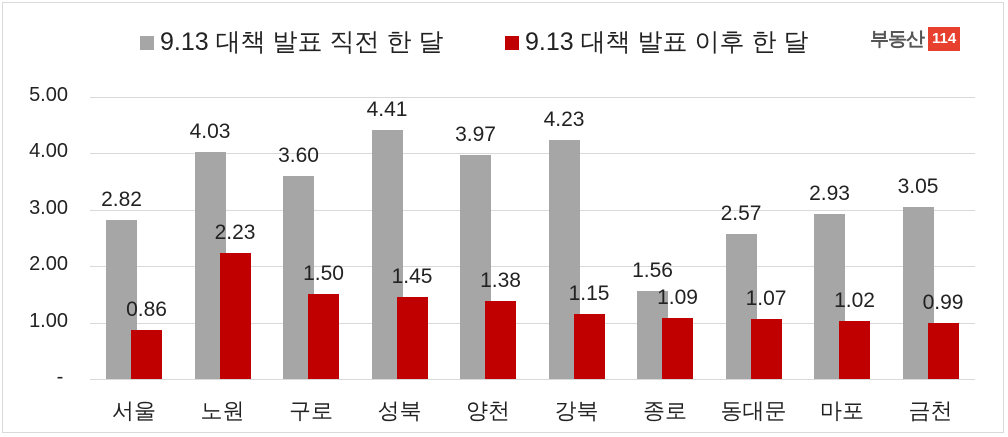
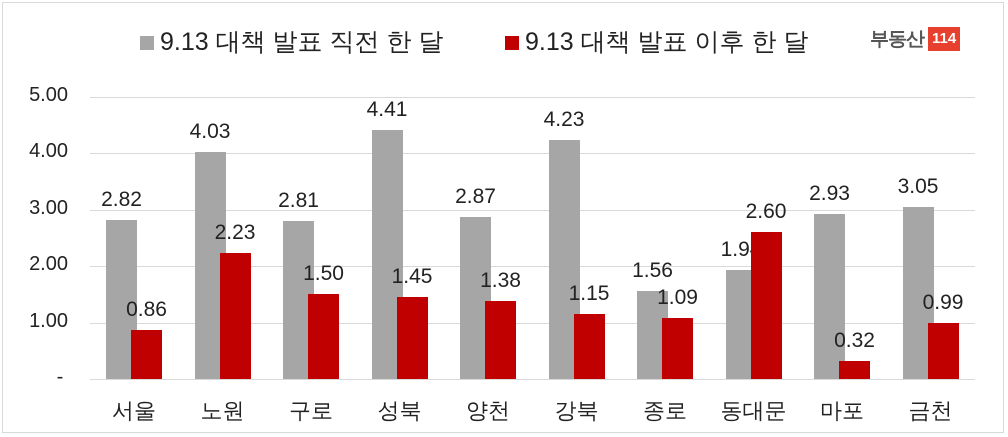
9.13 대책 발표 직전 한 달/구로: 3.60 -> 2.81
9.13 대책 발표 직전 한 달/양천: 3.97 -> 2.87
9.13 대책 발표 직전 한 달/동대문: 2.57 -> 1.94
9.13 대책 발표 이후 한 달/동대문: 1.07 -> 2.60
9.13 대책 발표 이후 한 달/마포: 1.02 -> 0.32
